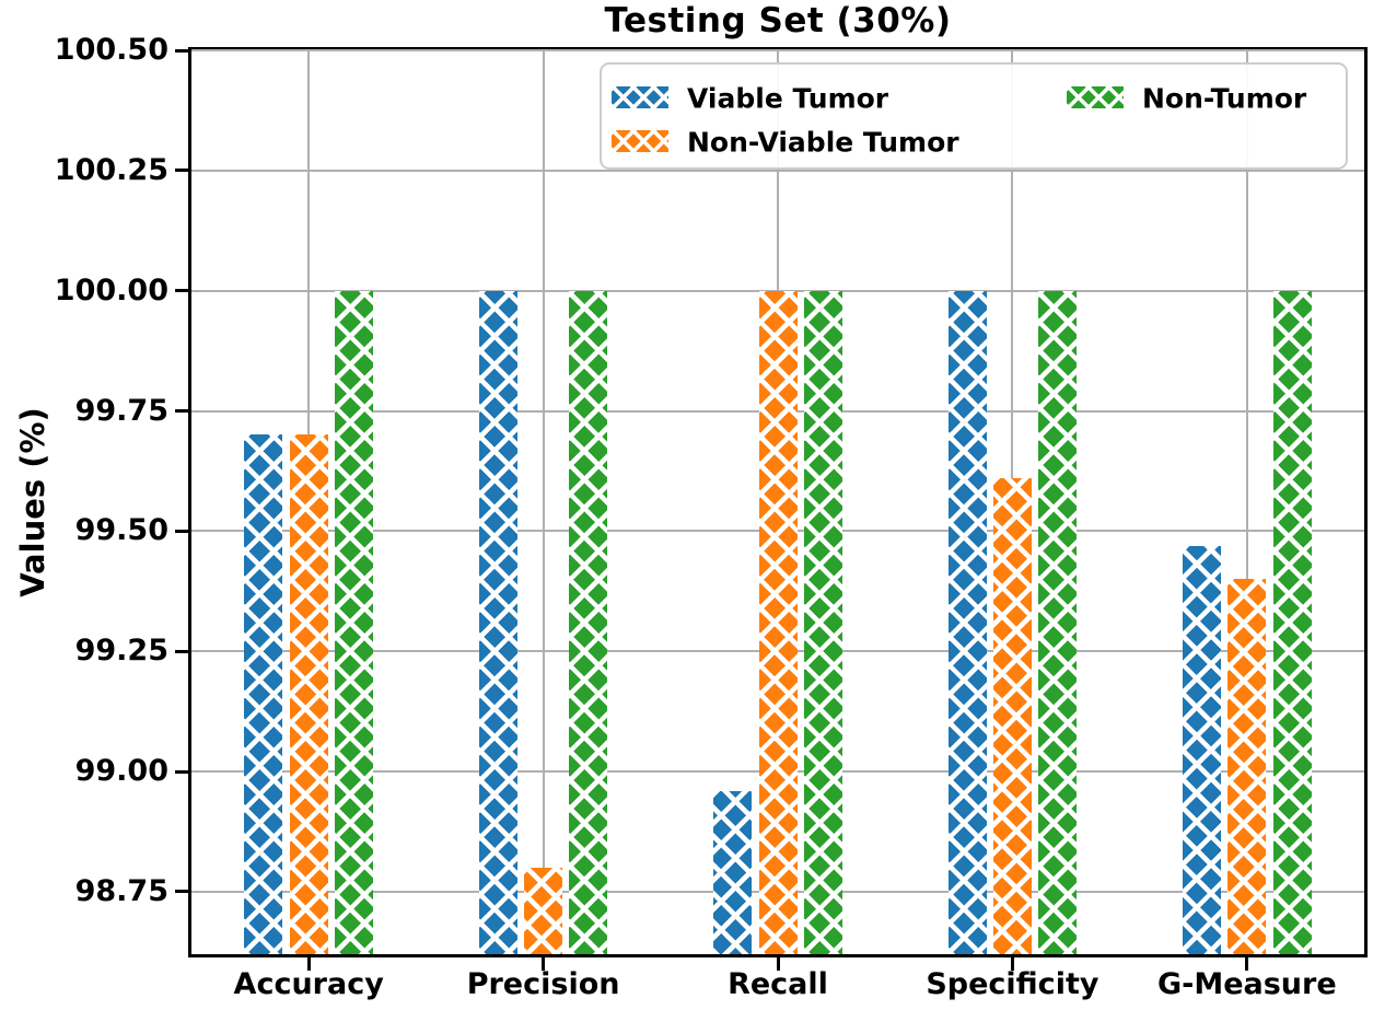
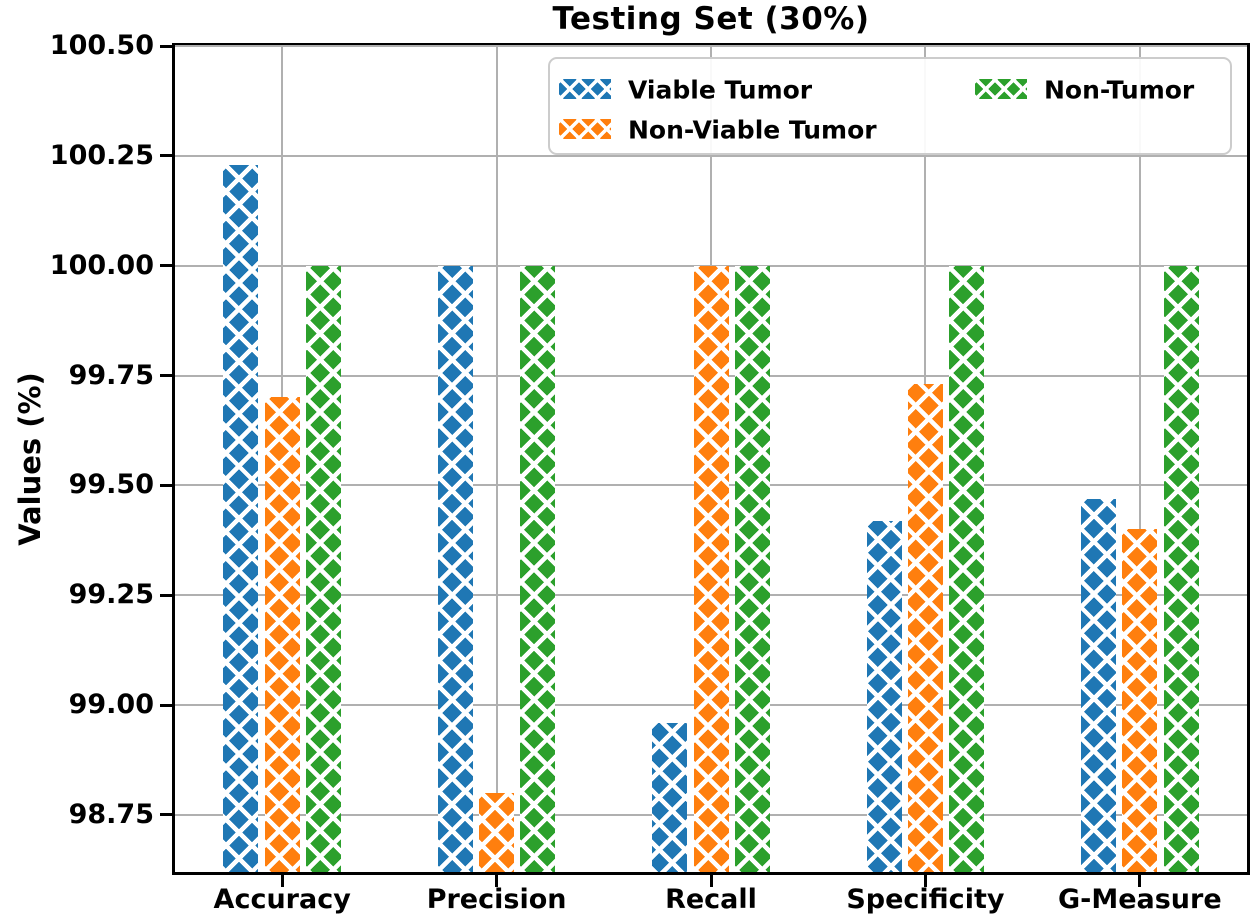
Viable Tumor/Accuracy: 99.70 -> 100.23
Viable Tumor/Specificity: 100.00 -> 99.42
Non-Viable Tumor/Specificity: 99.61 -> 99.73
